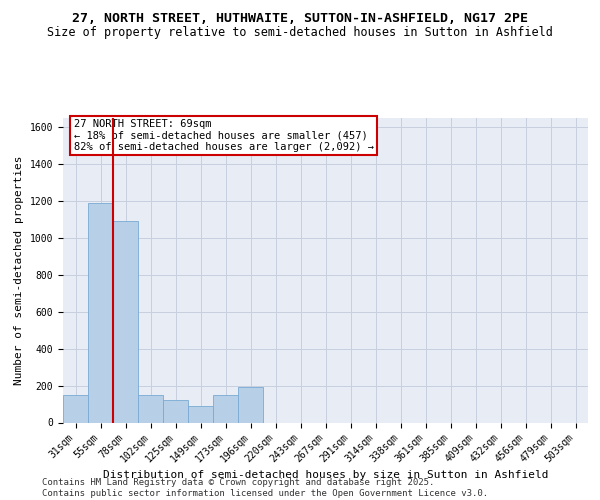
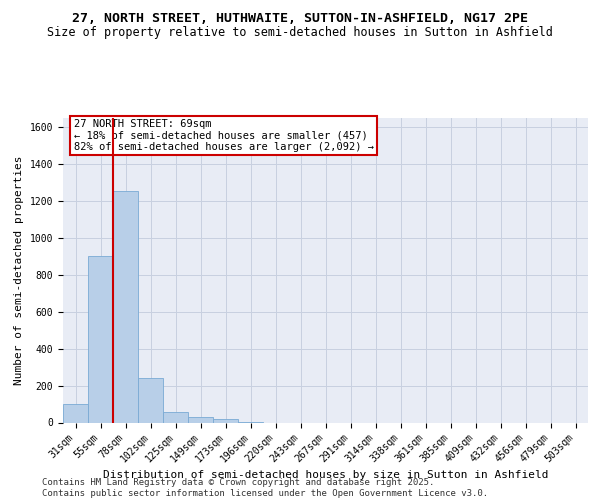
31sqm: 150 -> 100
55sqm: 1190 -> 900
78sqm: 1090 -> 1250
102sqm: 150 -> 240
125sqm: 120 -> 60
149sqm: 90 -> 30
173sqm: 150 -> 20
196sqm: 190 -> 0
